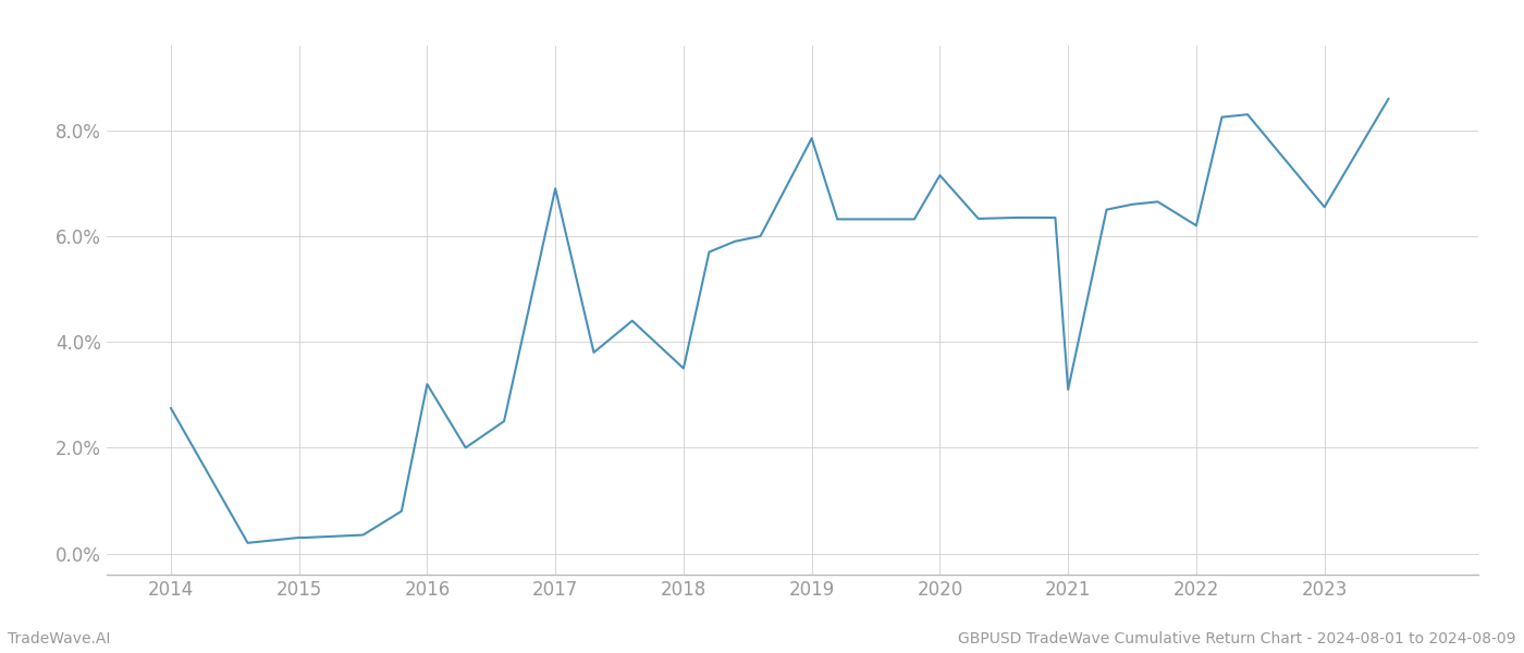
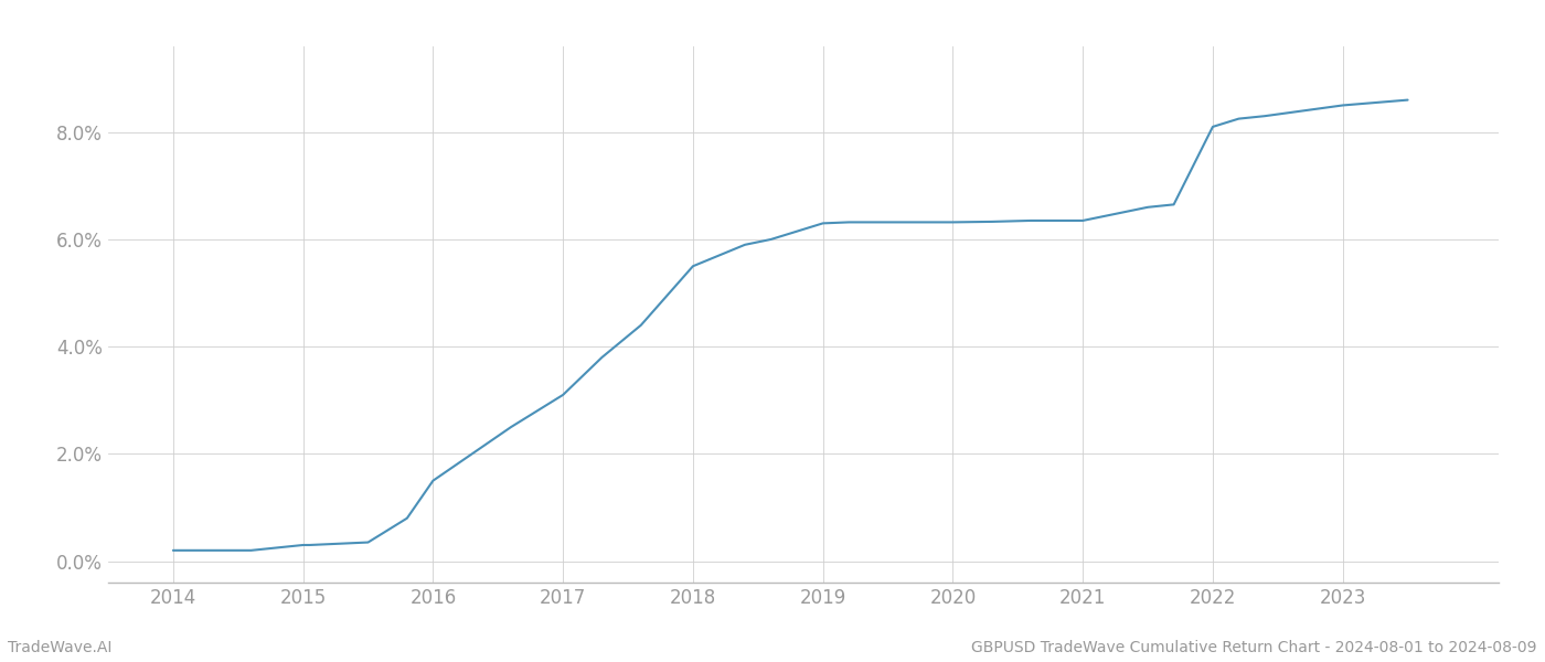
2014: 2.75% -> 0.20%
2016: 3.20% -> 1.50%
2017: 6.90% -> 3.10%
2018: 3.50% -> 5.50%
2019: 7.85% -> 6.30%
2020: 7.15% -> 6.32%
2021: 3.10% -> 6.35%
2022: 6.20% -> 8.10%
2023: 6.55% -> 8.50%
